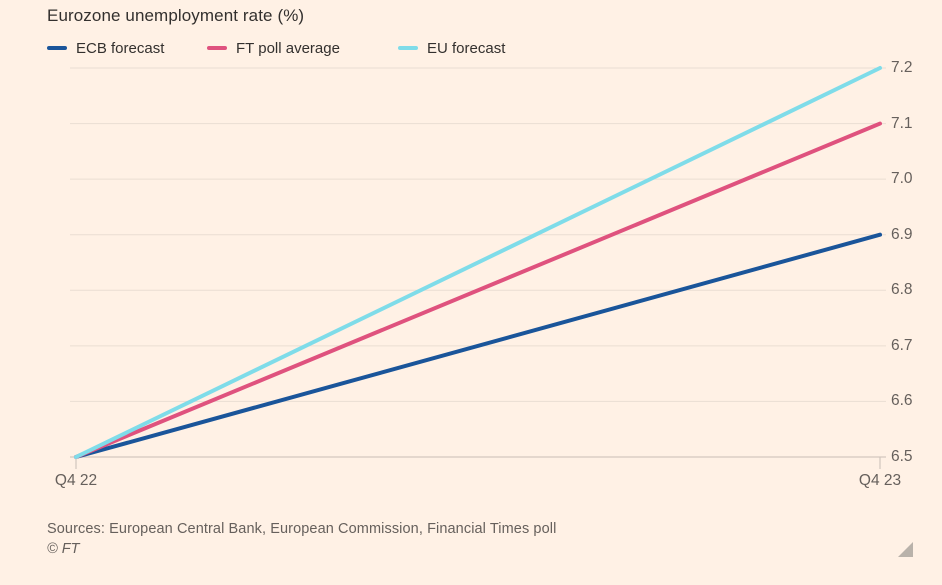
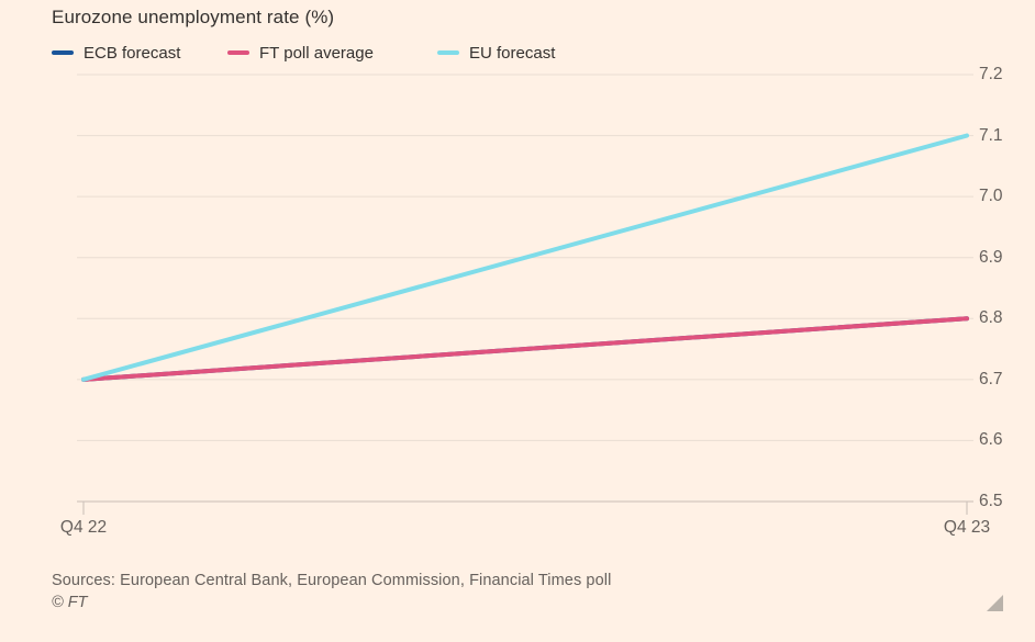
ECB forecast/Q4 22: 6.5 -> 6.7
FT poll average/Q4 22: 6.5 -> 6.7
EU forecast/Q4 22: 6.5 -> 6.7
ECB forecast/Q4 23: 6.9 -> 6.8
FT poll average/Q4 23: 7.1 -> 6.8
EU forecast/Q4 23: 7.2 -> 7.1
